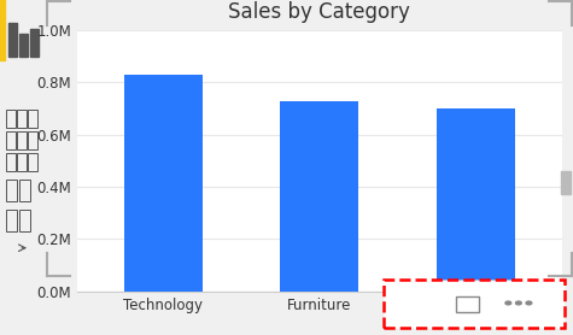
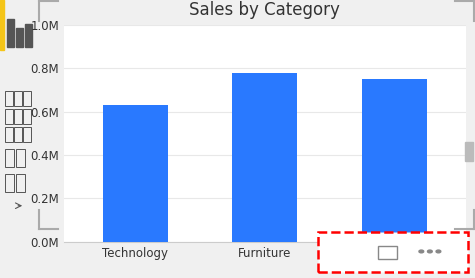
Sales by Category/Technology: 0.83M -> 0.63M
Sales by Category/Furniture: 0.73M -> 0.78M
Sales by Category/Office Supplies: 0.70M -> 0.75M
